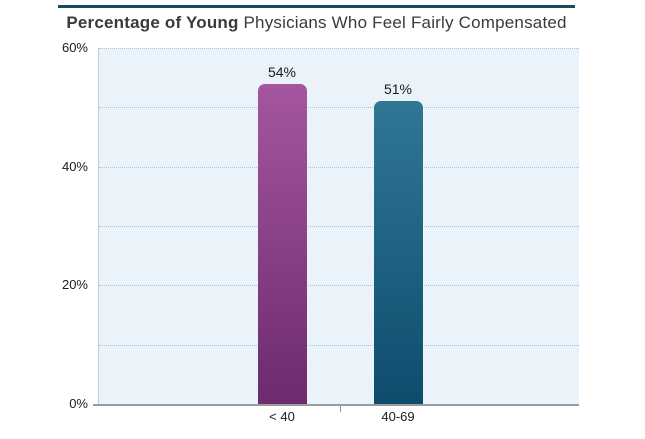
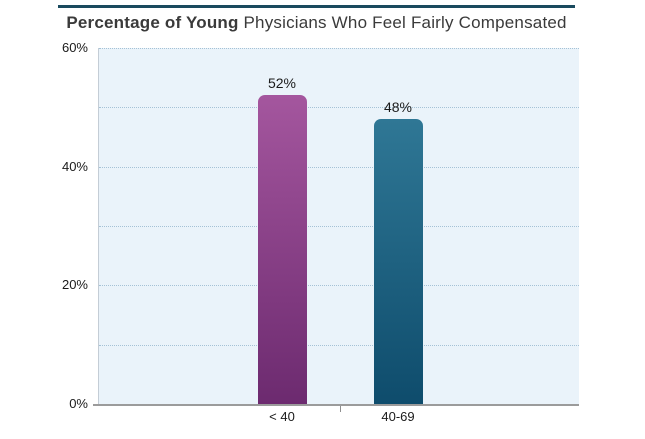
< 40: 54% -> 52%
40-69: 51% -> 48%
